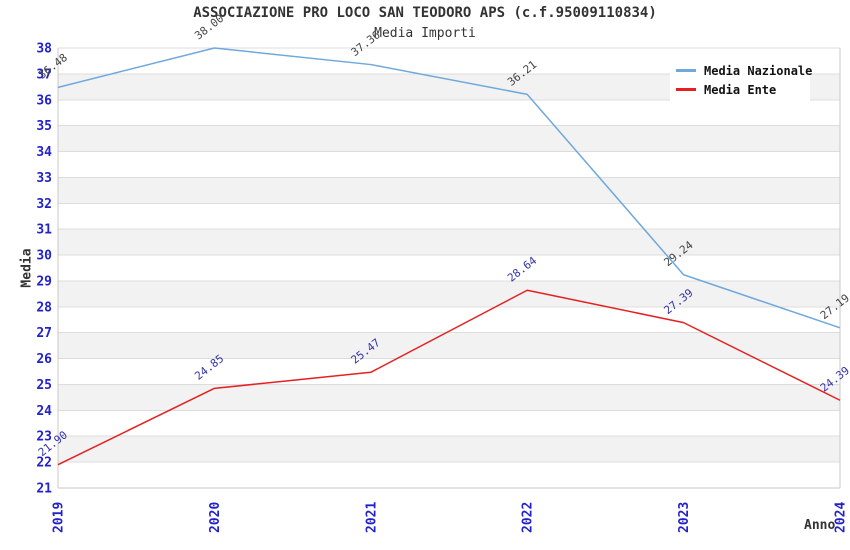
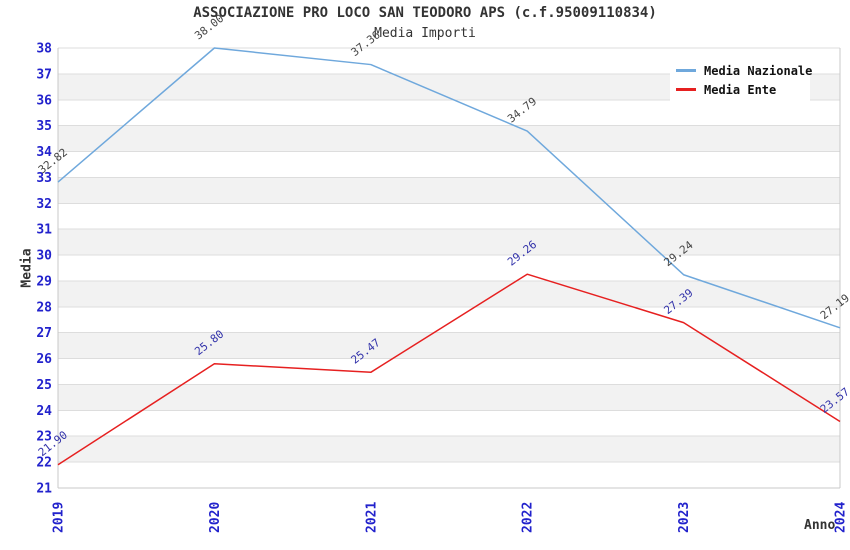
Media Nazionale/2019: 36.48 -> 32.82
Media Ente/2020: 24.85 -> 25.80
Media Nazionale/2022: 36.21 -> 34.79
Media Ente/2022: 28.64 -> 29.26
Media Ente/2024: 24.39 -> 23.57
